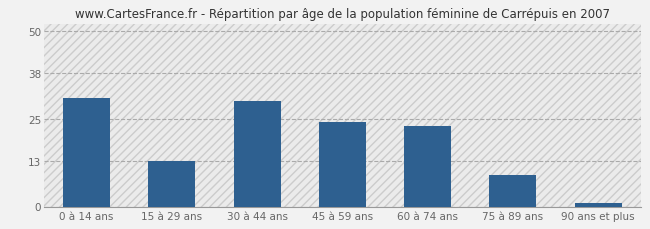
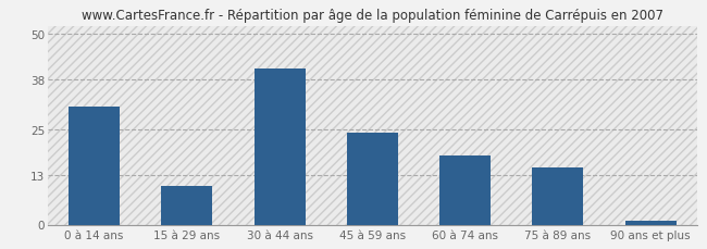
15 à 29 ans: 13 -> 10
30 à 44 ans: 30 -> 41
60 à 74 ans: 23 -> 18
75 à 89 ans: 9 -> 15
